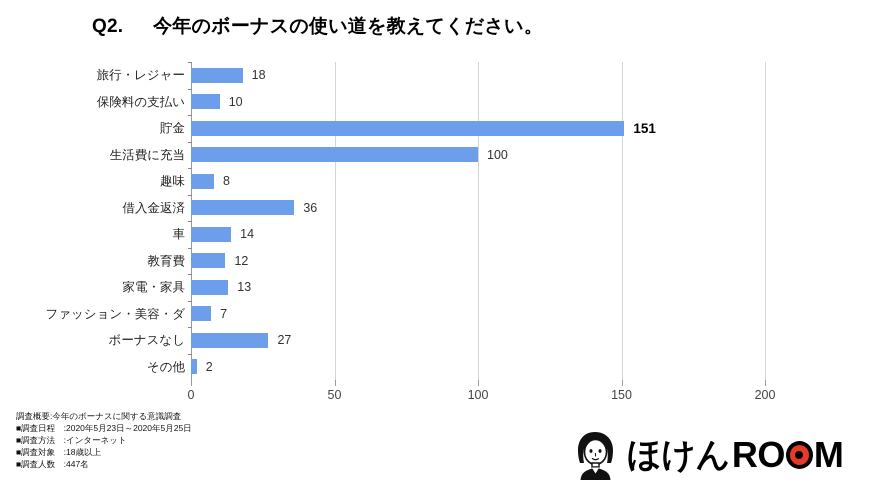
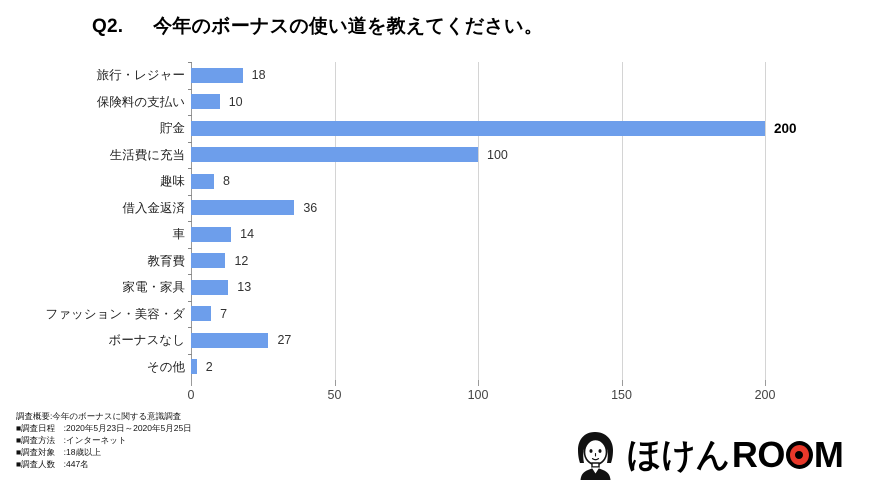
貯金: 151 -> 200
